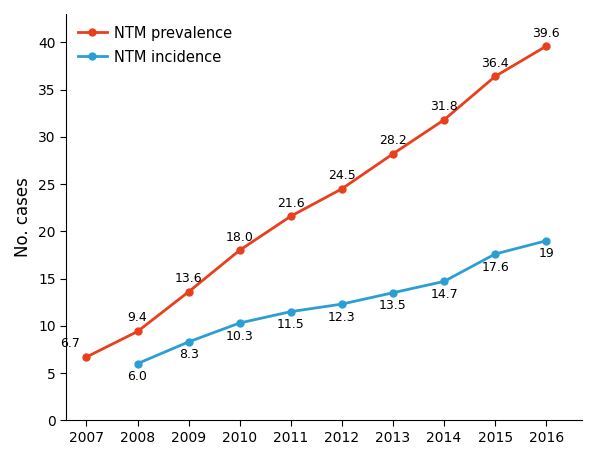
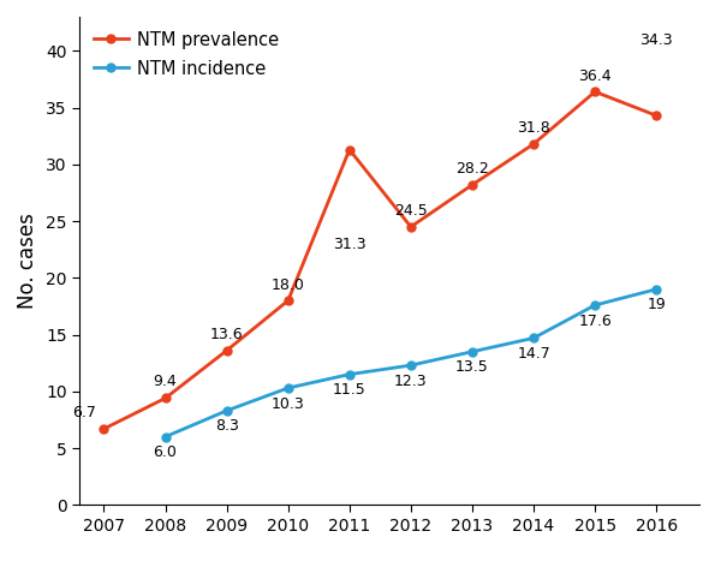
NTM prevalence/2011: 21.6 -> 31.3
NTM prevalence/2016: 39.6 -> 34.3
